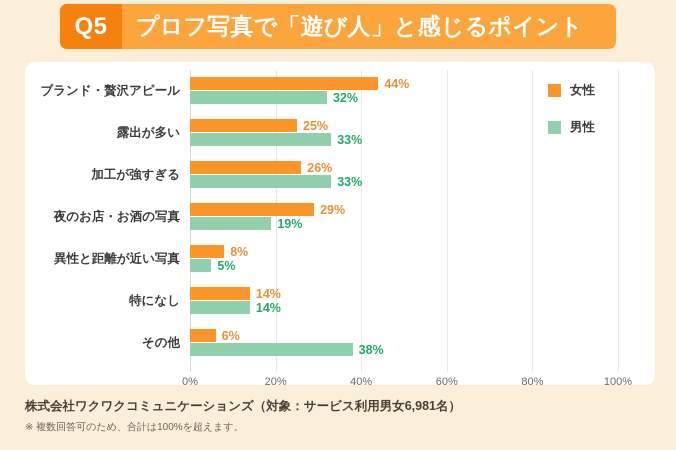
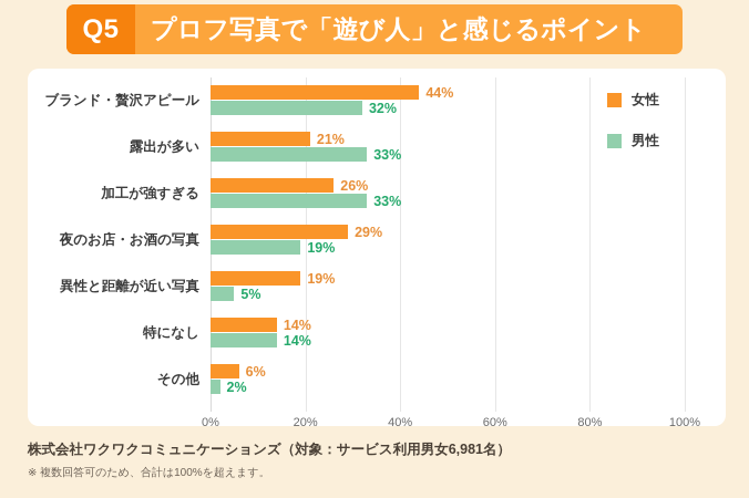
女性/露出が多い: 25% -> 21%
女性/異性と距離が近い写真: 8% -> 19%
男性/その他: 38% -> 2%
